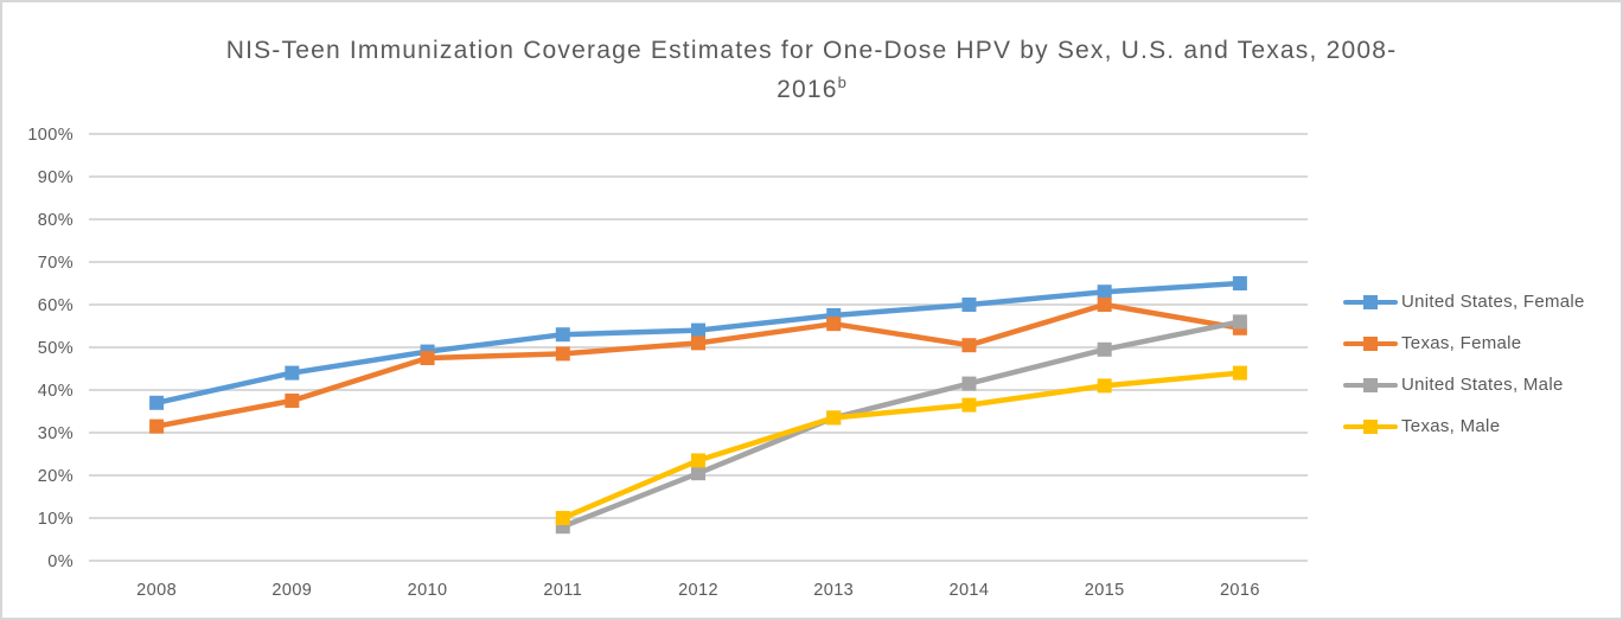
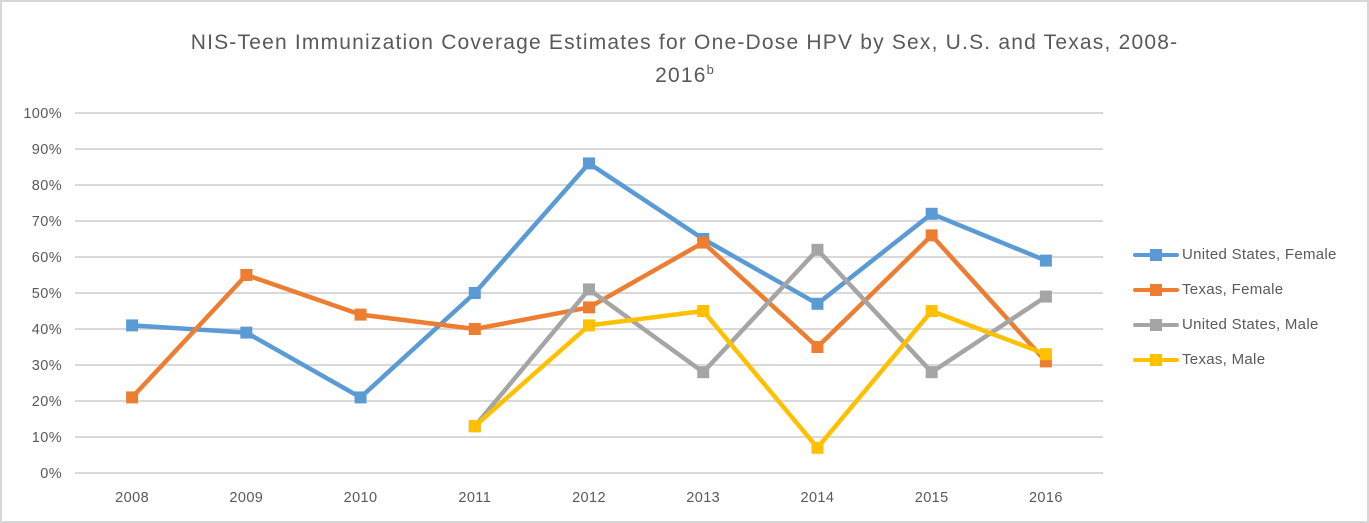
United States, Female/2008: 37% -> 41%
Texas, Female/2008: 32% -> 21%
United States, Female/2009: 44% -> 39%
Texas, Female/2009: 38% -> 55%
United States, Female/2010: 49% -> 21%
Texas, Female/2010: 48% -> 44%
United States, Female/2011: 53% -> 50%
Texas, Female/2011: 48% -> 40%
United States, Male/2011: 8% -> 13%
Texas, Male/2011: 10% -> 13%
United States, Female/2012: 54% -> 86%
Texas, Female/2012: 51% -> 46%
United States, Male/2012: 20% -> 51%
Texas, Male/2012: 24% -> 41%
United States, Female/2013: 58% -> 65%
Texas, Female/2013: 56% -> 64%
United States, Male/2013: 34% -> 28%
Texas, Male/2013: 34% -> 45%
United States, Female/2014: 60% -> 47%
Texas, Female/2014: 50% -> 35%
United States, Male/2014: 42% -> 62%
Texas, Male/2014: 36% -> 7%
United States, Female/2015: 63% -> 72%
Texas, Female/2015: 60% -> 66%
United States, Male/2015: 50% -> 28%
Texas, Male/2015: 41% -> 45%
United States, Female/2016: 65% -> 59%
Texas, Female/2016: 54% -> 31%
United States, Male/2016: 56% -> 49%
Texas, Male/2016: 44% -> 33%
